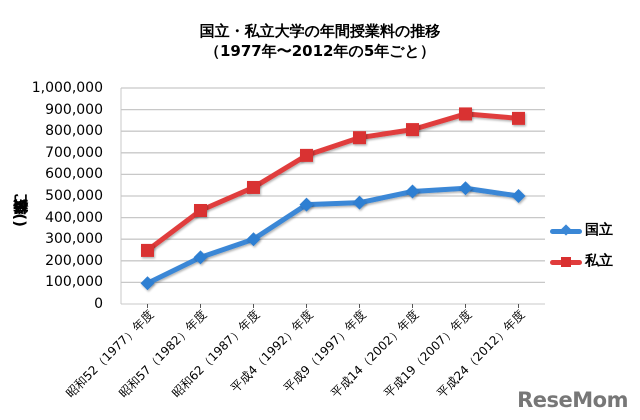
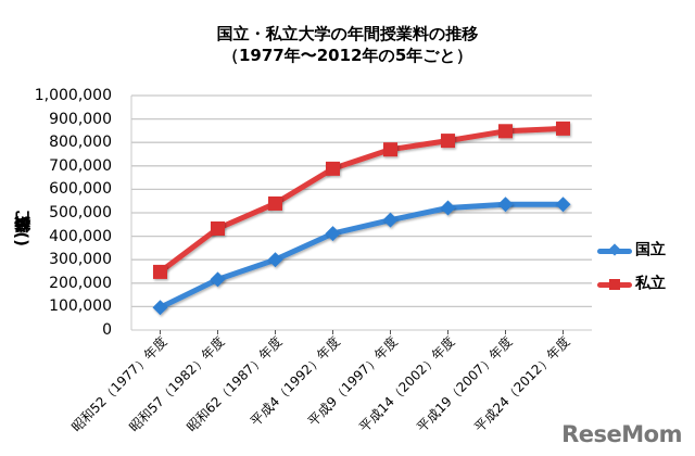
国立/平成4（1992）年度: 460000 -> 410000
私立/平成19（2007）年度: 880000 -> 850000
国立/平成24（2012）年度: 500000 -> 540000
